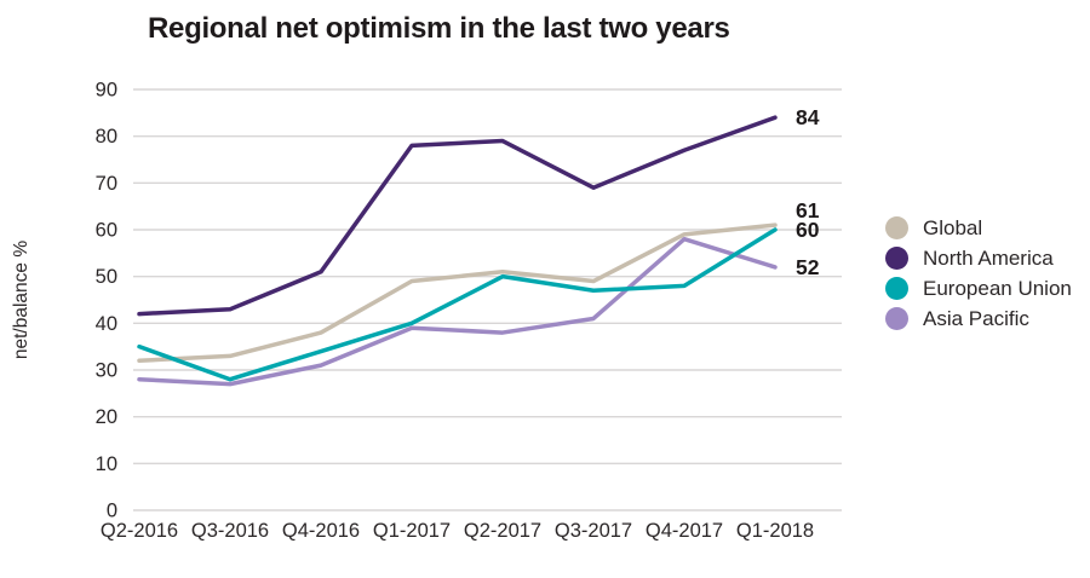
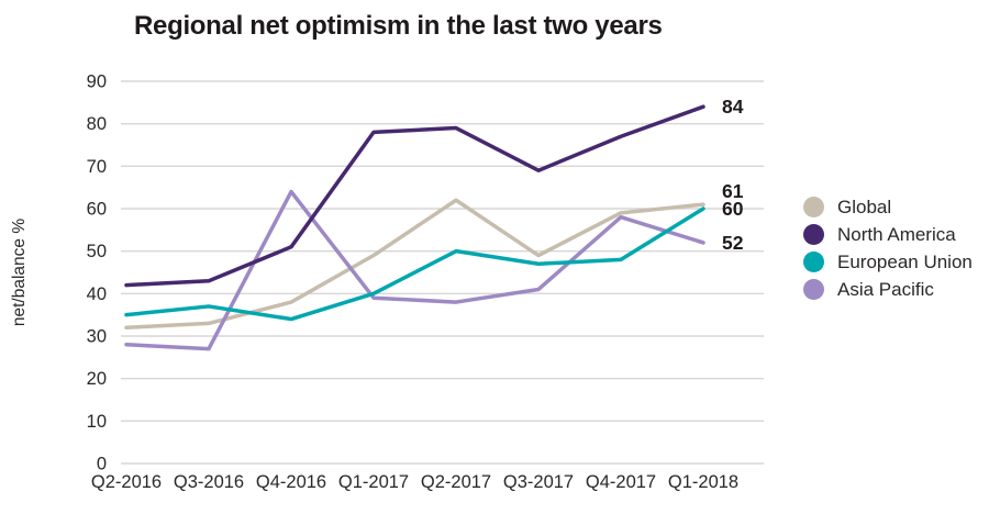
European Union/Q3-2016: 28 -> 37
Asia Pacific/Q4-2016: 31 -> 64
Global/Q2-2017: 51 -> 62
